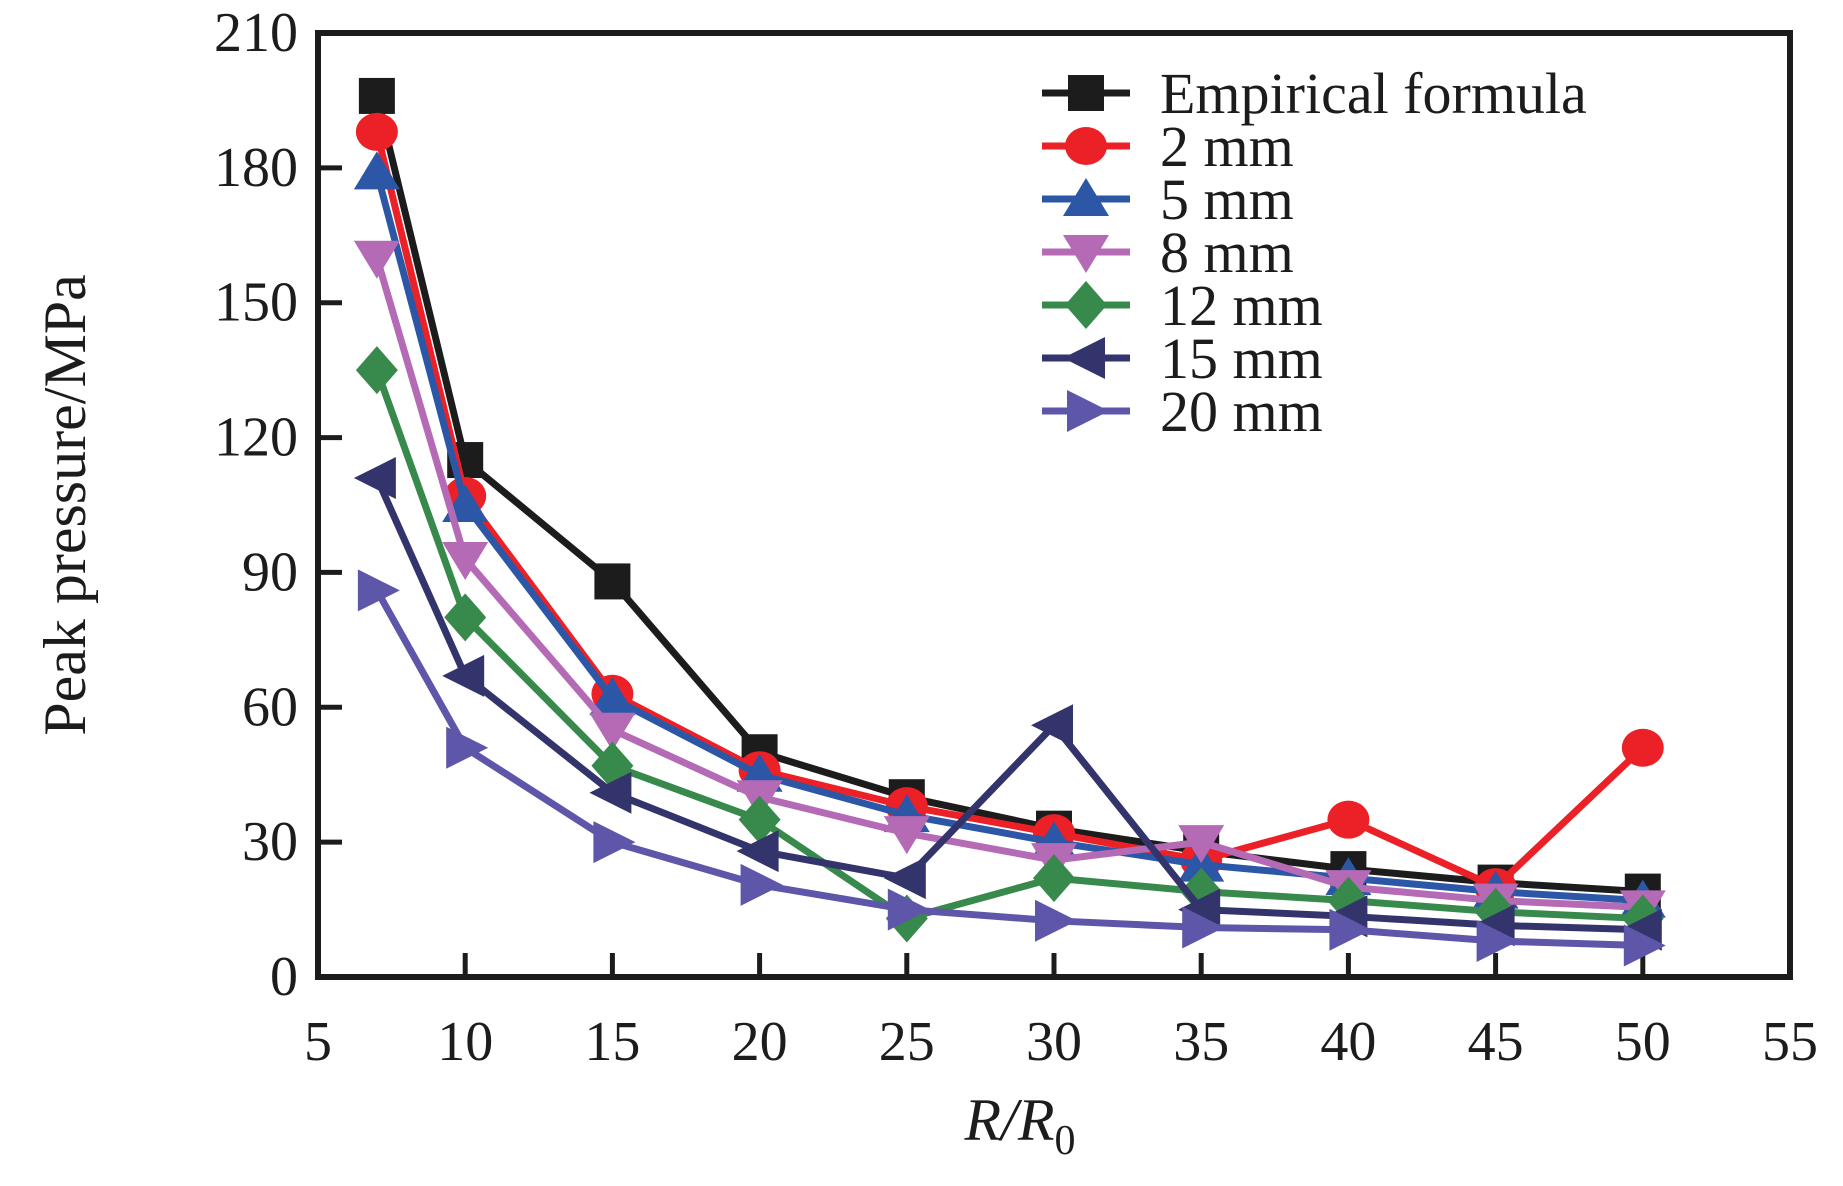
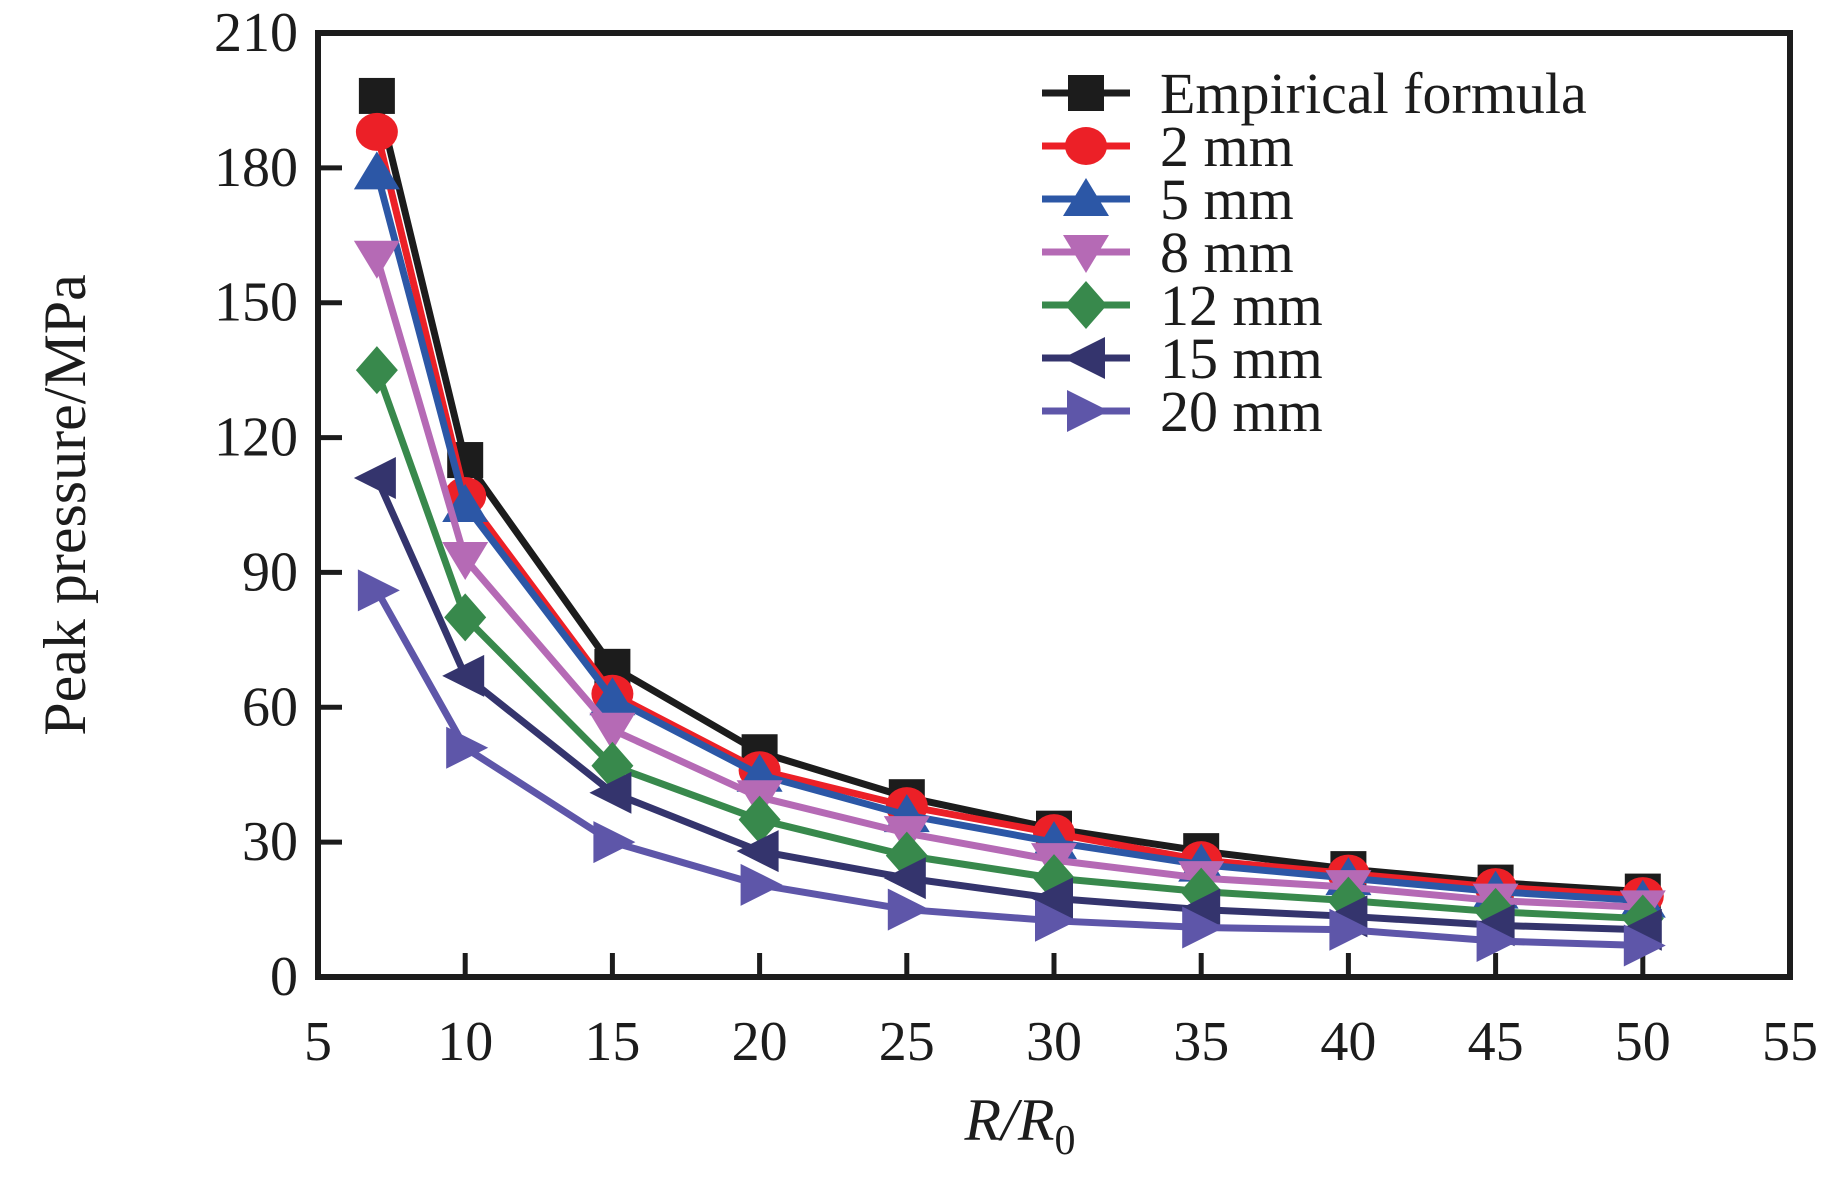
Empirical formula/15: 88 -> 69
12 mm/25: 13 -> 27
15 mm/30: 56 -> 18
8 mm/35: 30 -> 22
2 mm/40: 35 -> 23
2 mm/50: 51 -> 18
